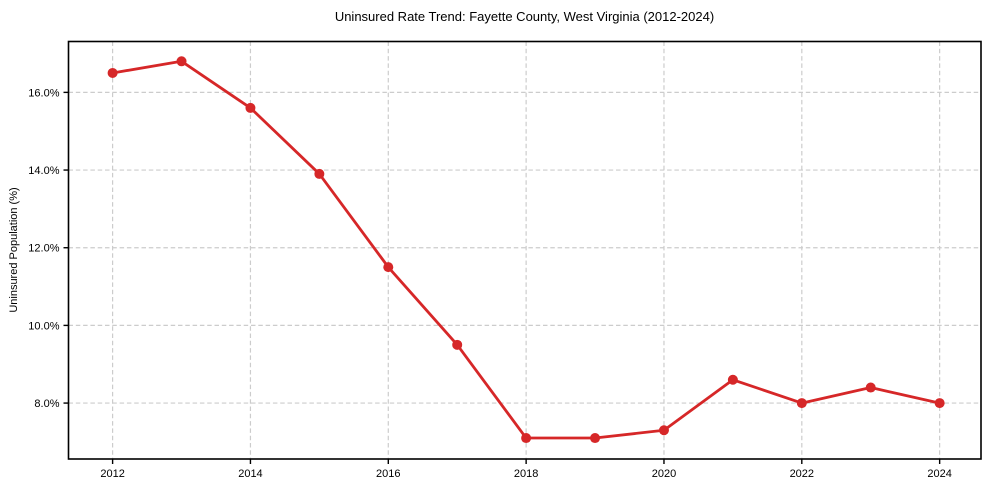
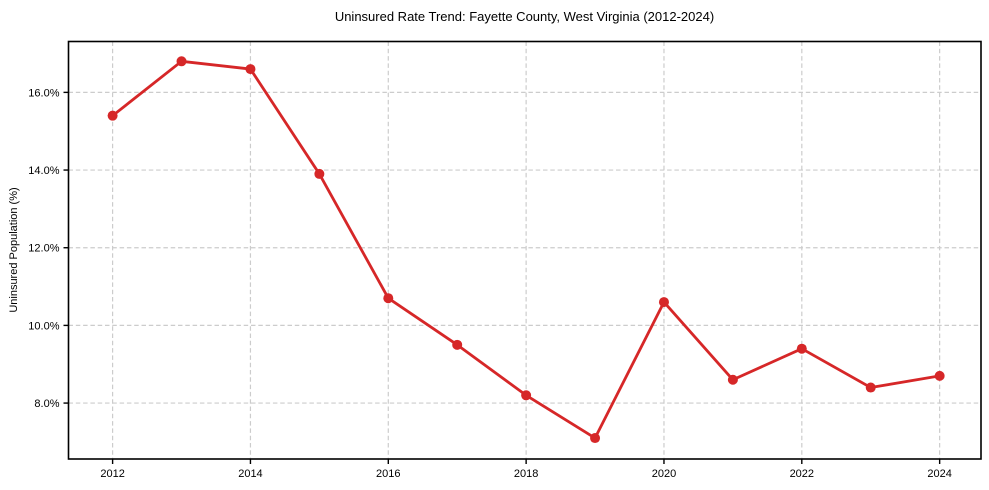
2012: 16.5% -> 15.4%
2014: 15.6% -> 16.6%
2016: 11.5% -> 10.7%
2018: 7.1% -> 8.2%
2020: 7.3% -> 10.6%
2022: 8.0% -> 9.4%
2024: 8.0% -> 8.7%
